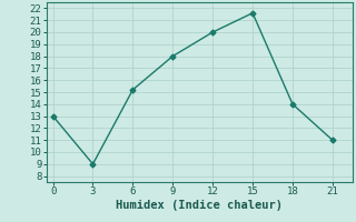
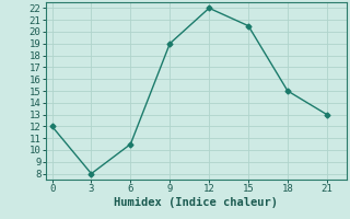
0: 13.0 -> 12.0
3: 9.0 -> 8.0
6: 15.2 -> 10.5
9: 18.0 -> 19.0
12: 20.0 -> 22.0
15: 21.6 -> 20.5
18: 14.0 -> 15.0
21: 11.0 -> 13.0
